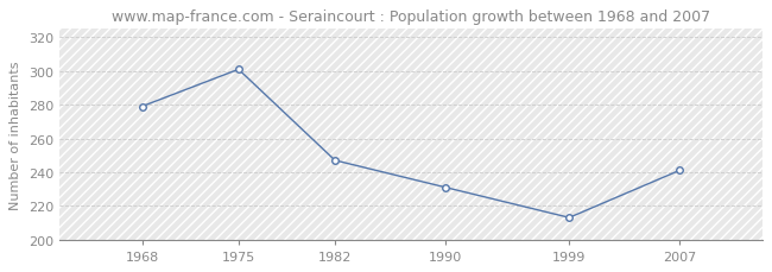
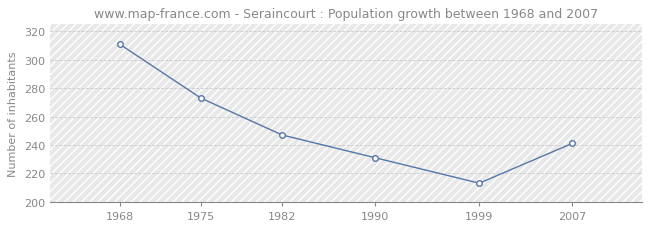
1968: 279 -> 311
1975: 301 -> 273
